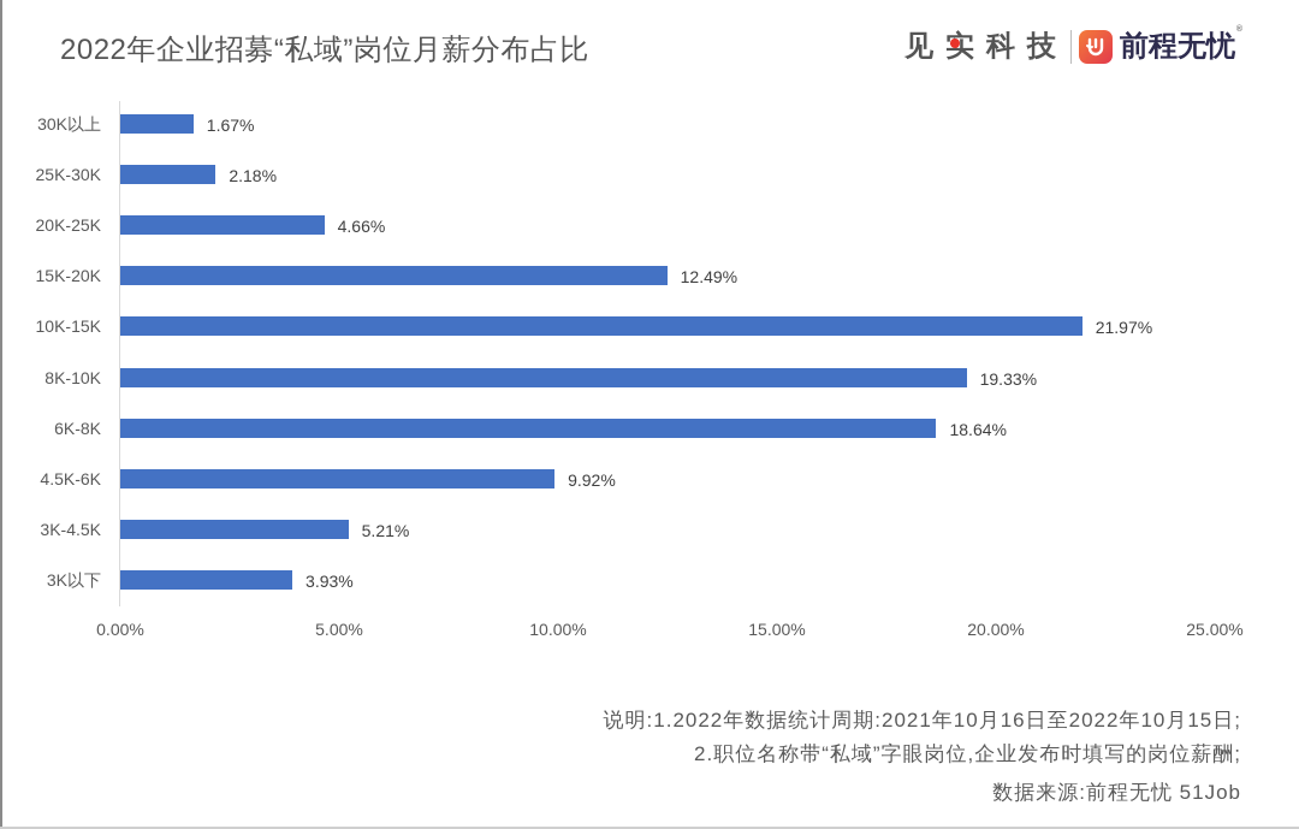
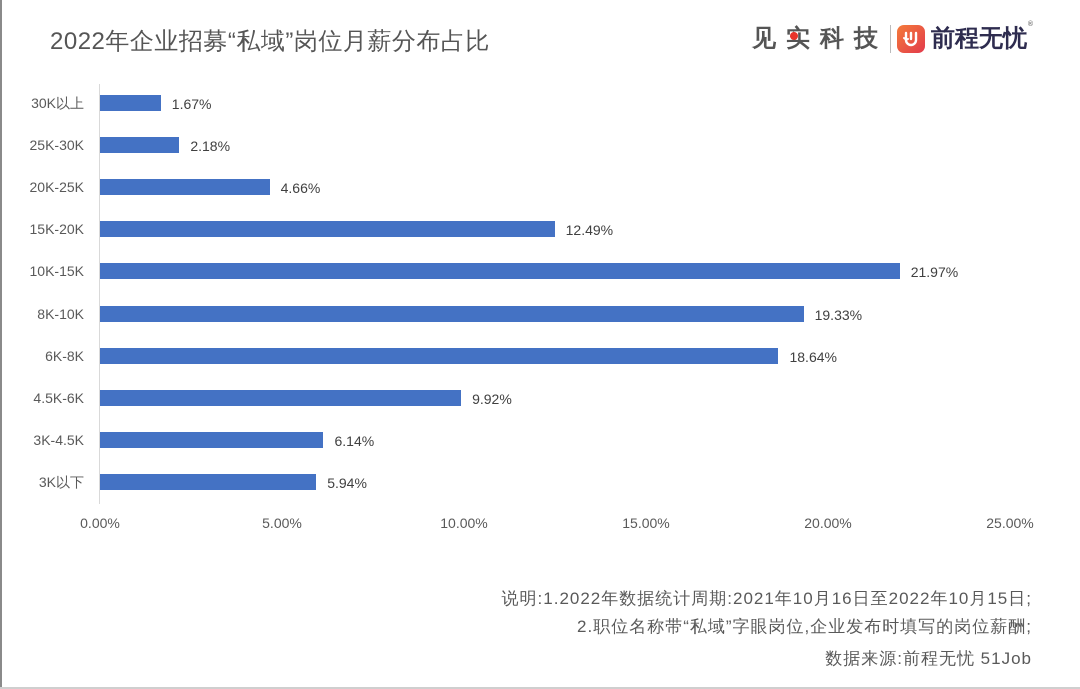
3K-4.5K: 5.21% -> 6.14%
3K以下: 3.93% -> 5.94%
